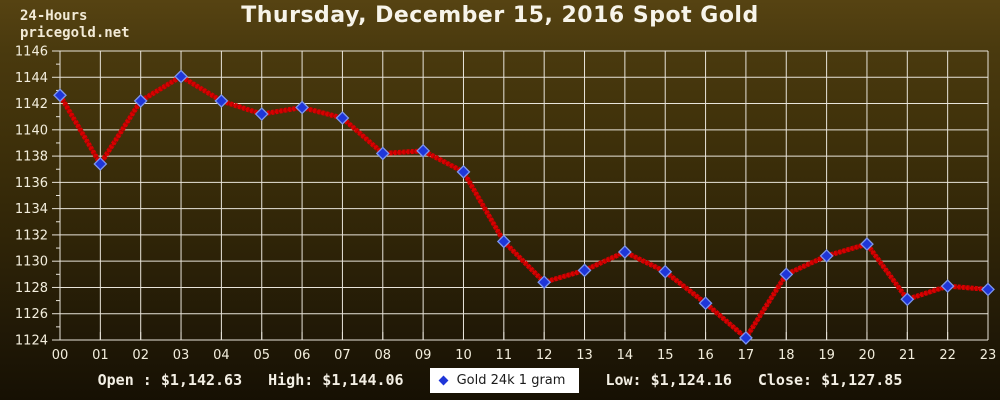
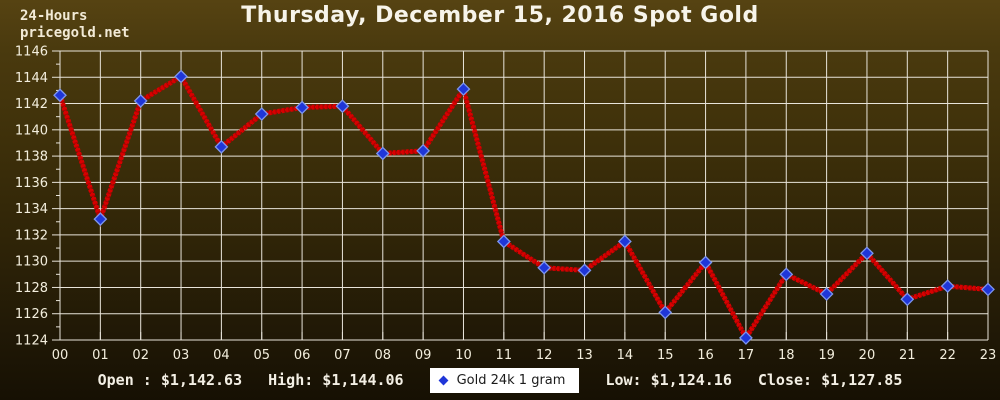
01: 1137.4 -> 1133.2
04: 1142.2 -> 1138.7
07: 1140.9 -> 1141.8
10: 1136.8 -> 1143.1
12: 1128.4 -> 1129.5
14: 1130.7 -> 1131.5
15: 1129.2 -> 1126.1
16: 1126.8 -> 1129.9
19: 1130.4 -> 1127.5
20: 1131.3 -> 1130.6
